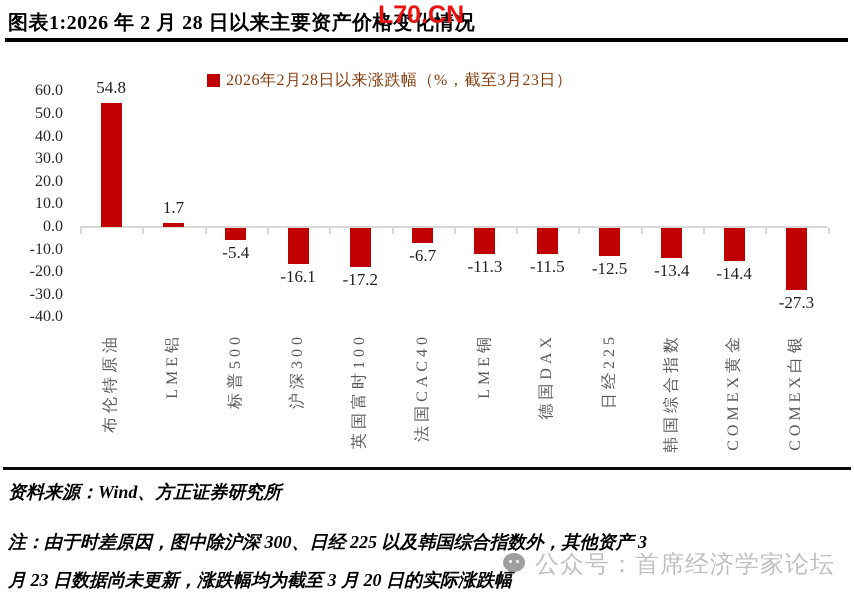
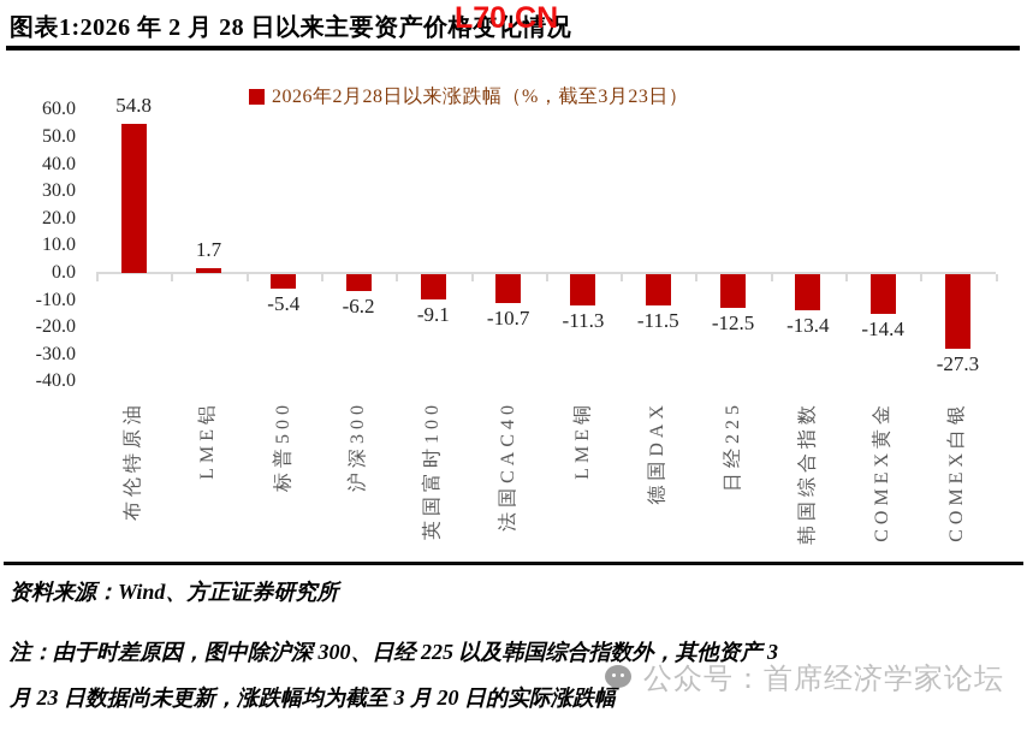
沪深300: -16.1 -> -6.2
英国富时100: -17.2 -> -9.1
法国CAC40: -6.7 -> -10.7
